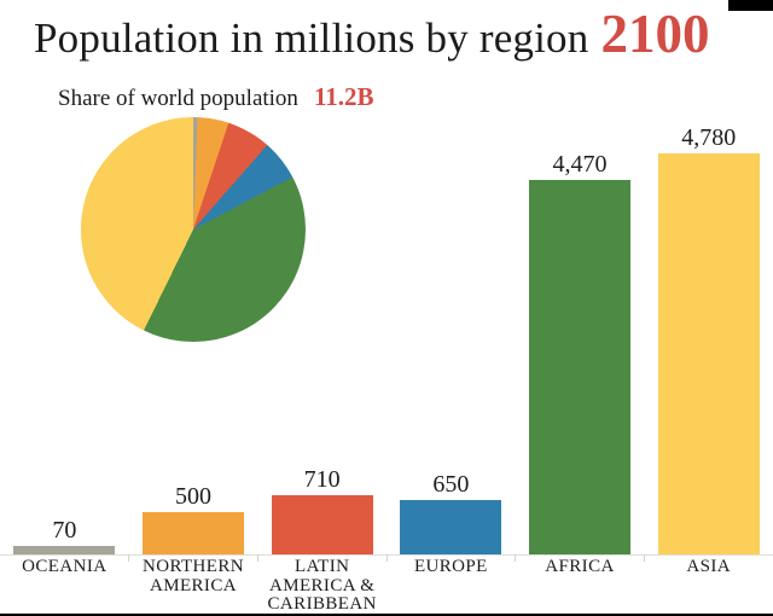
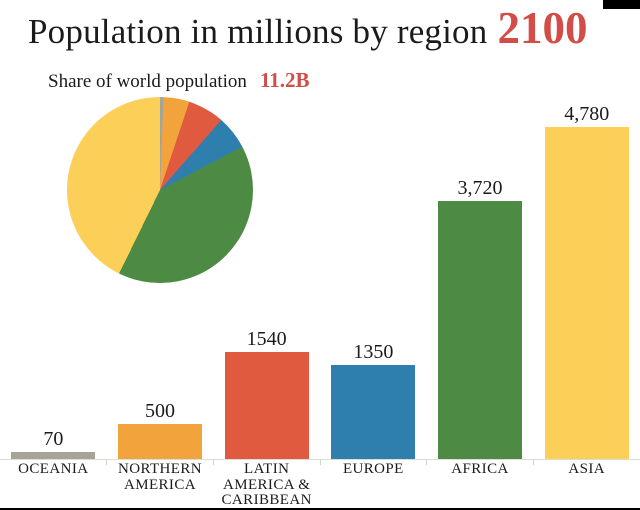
Population in millions by region 2100/LATIN AMERICA & CARIBBEAN: 710 -> 1540
Population in millions by region 2100/EUROPE: 650 -> 1350
Population in millions by region 2100/AFRICA: 4,470 -> 3,720
